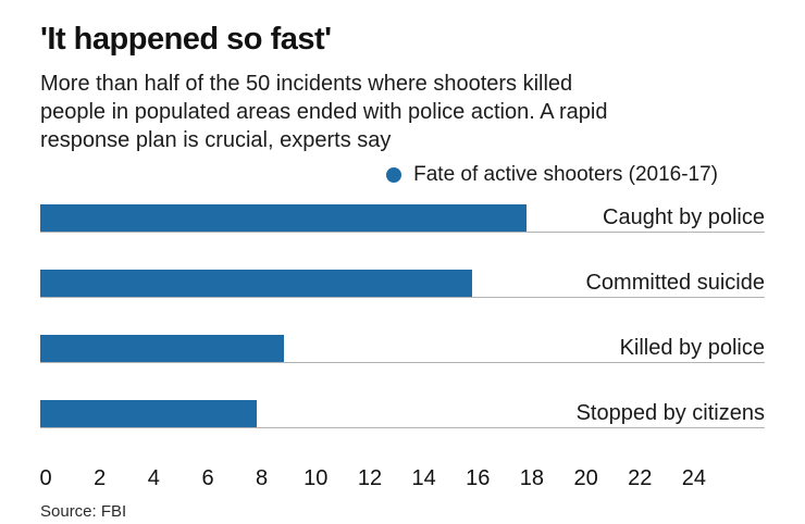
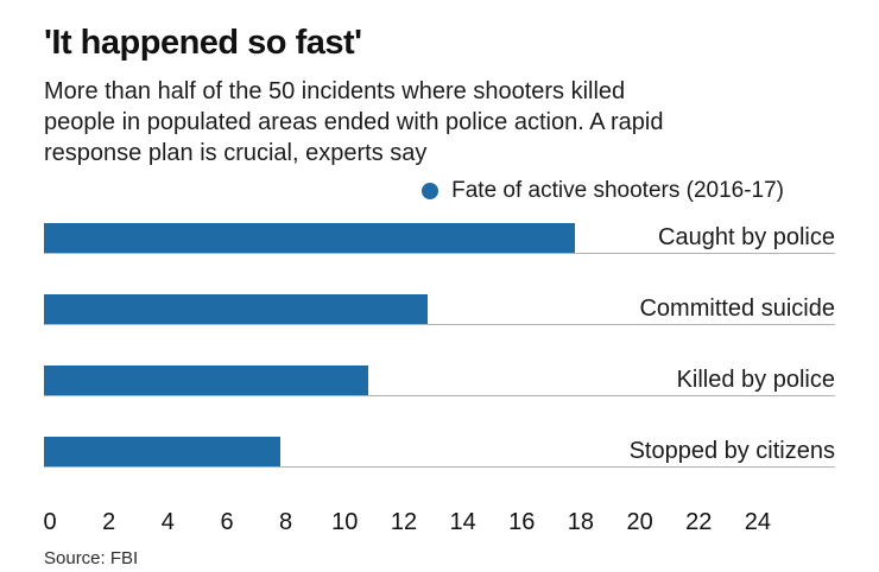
Committed suicide: 16 -> 13
Killed by police: 9 -> 11
